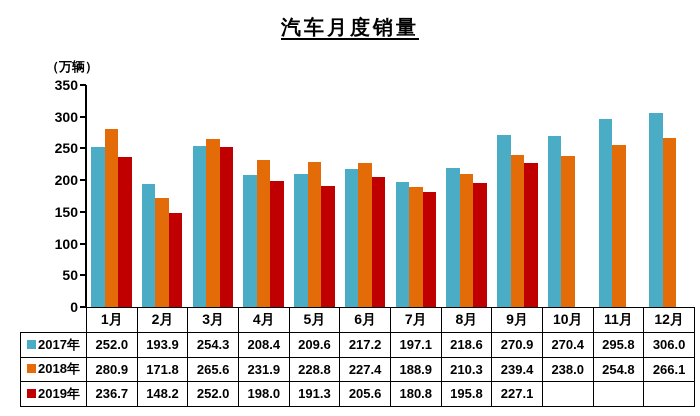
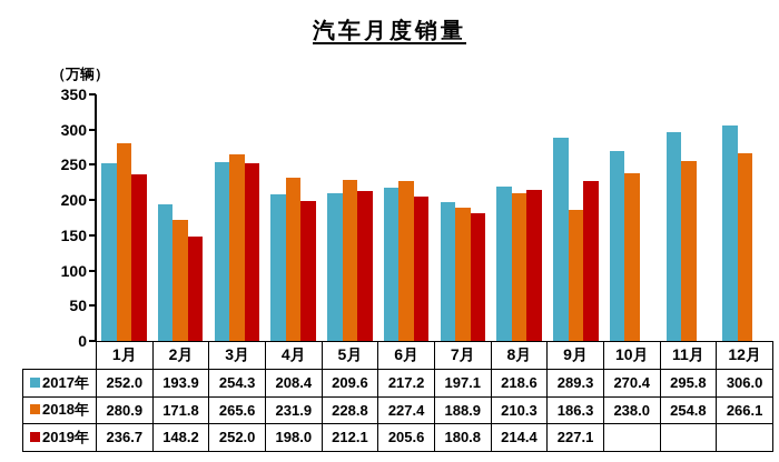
2019年/5月: 191.3 -> 212.1
2019年/8月: 195.8 -> 214.4
2017年/9月: 270.9 -> 289.3
2018年/9月: 239.4 -> 186.3
